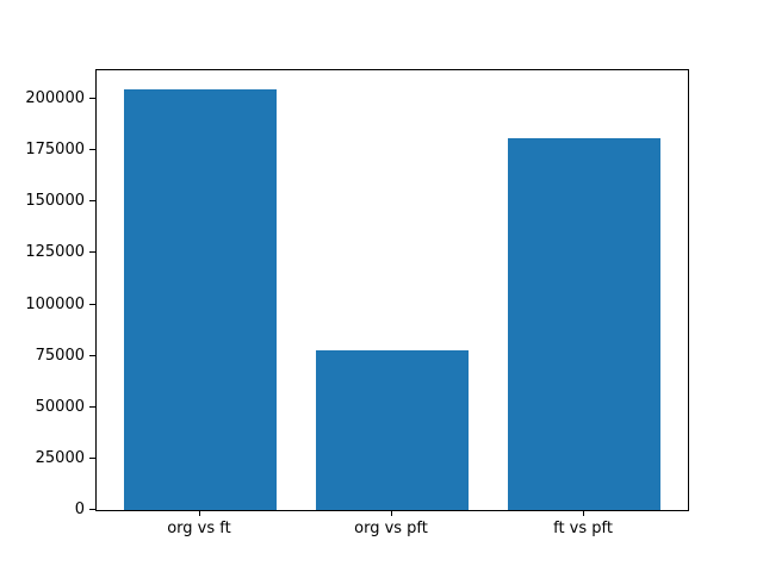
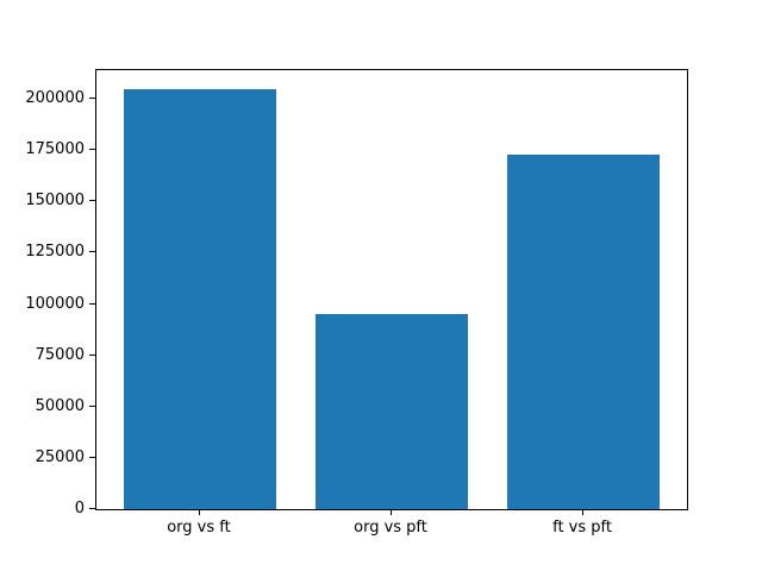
org vs pft: 78000 -> 95000
ft vs pft: 181000 -> 173000
